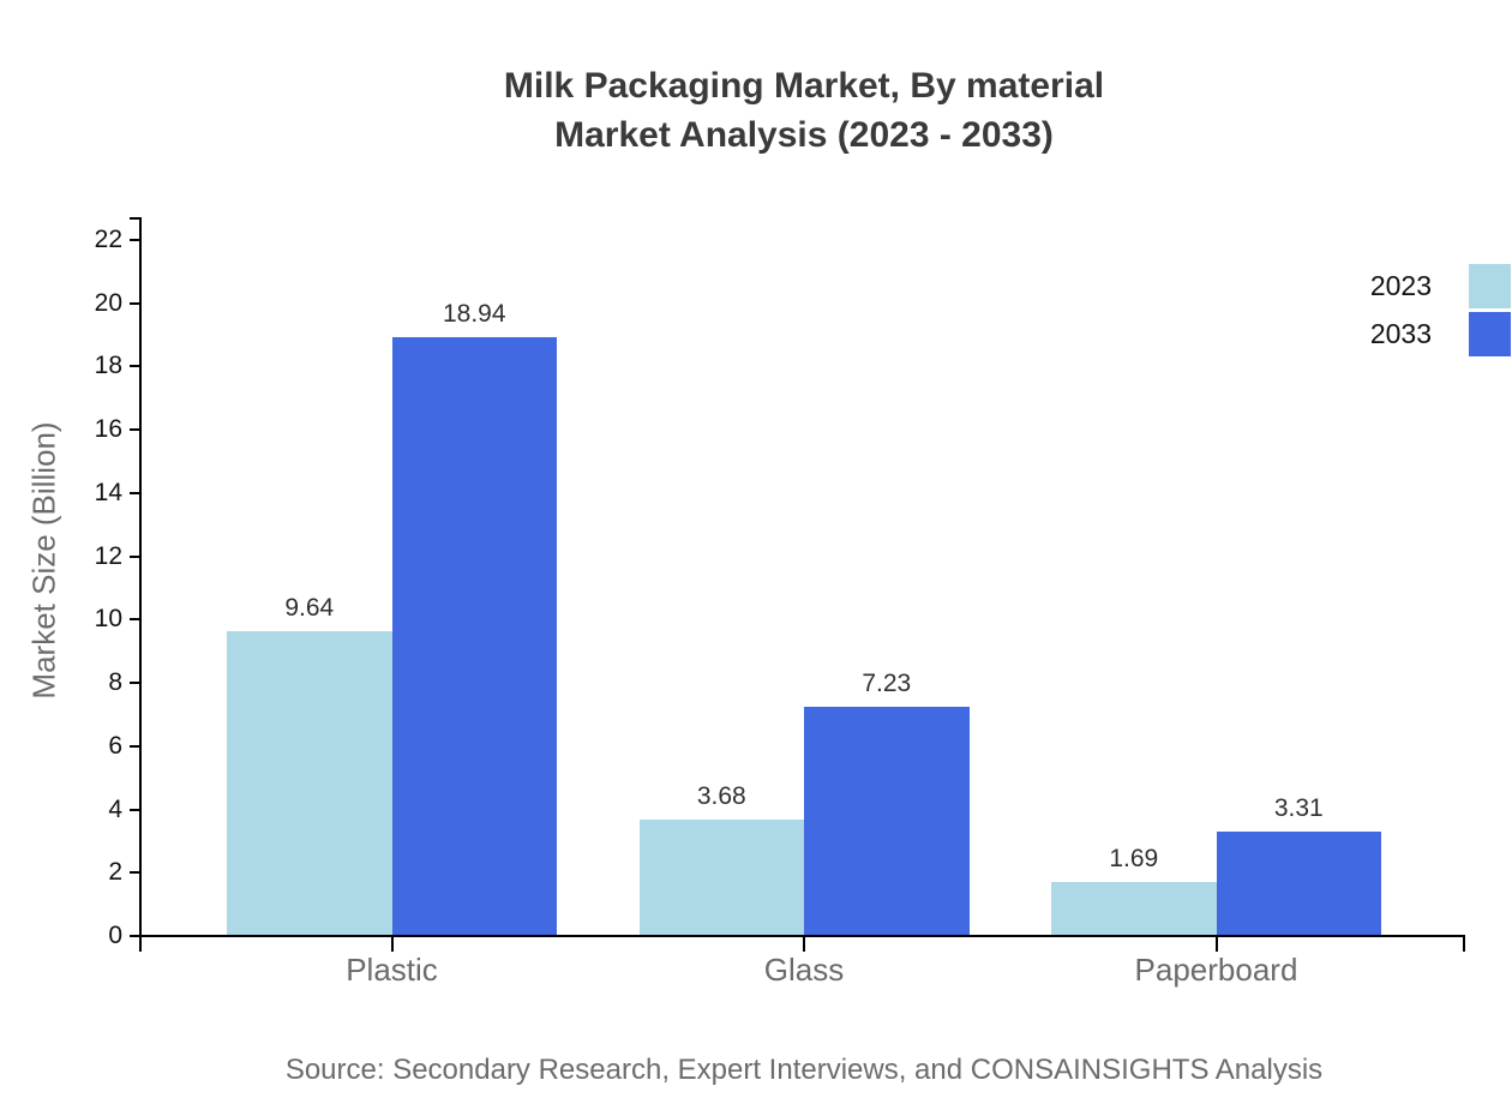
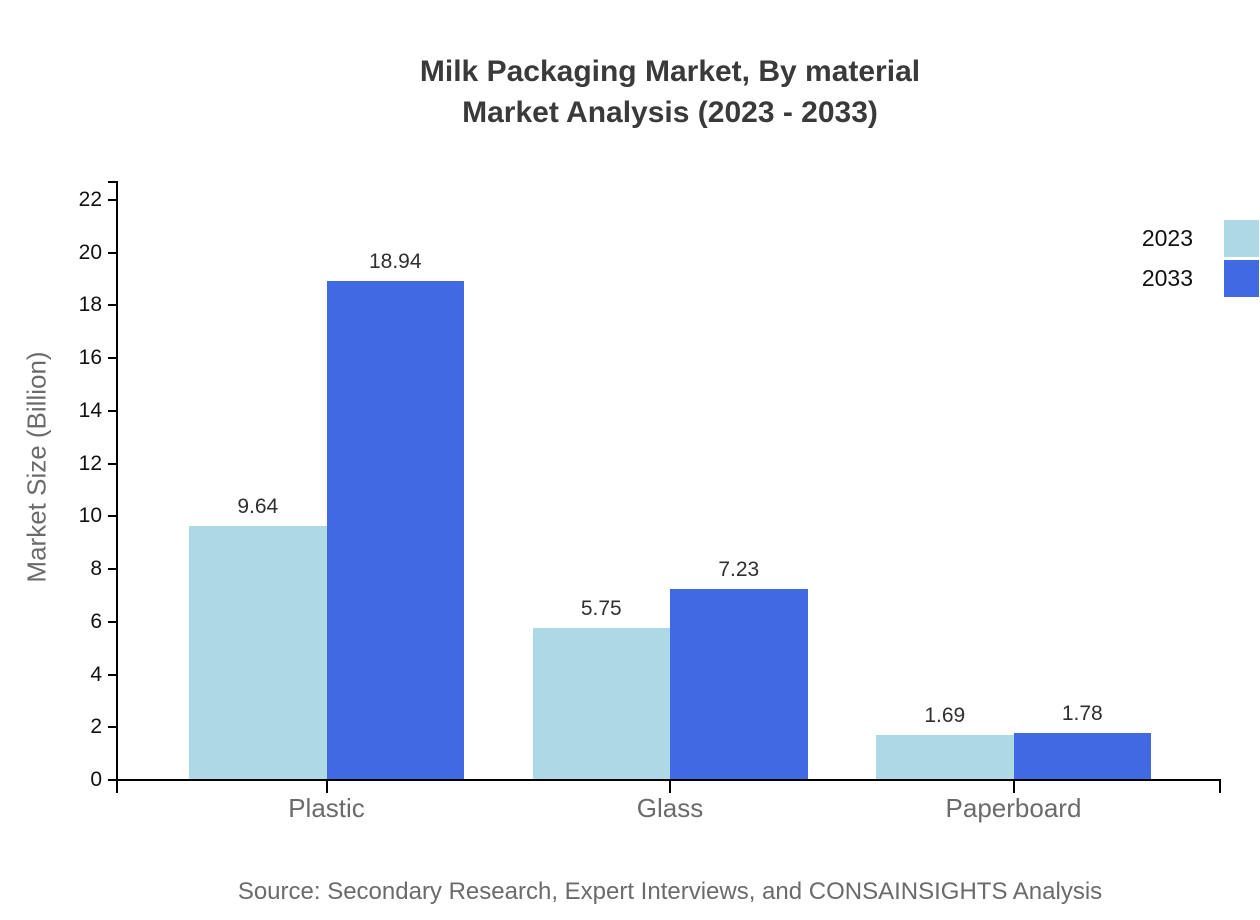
2023/Glass: 3.68 -> 5.75
2033/Paperboard: 3.31 -> 1.78
